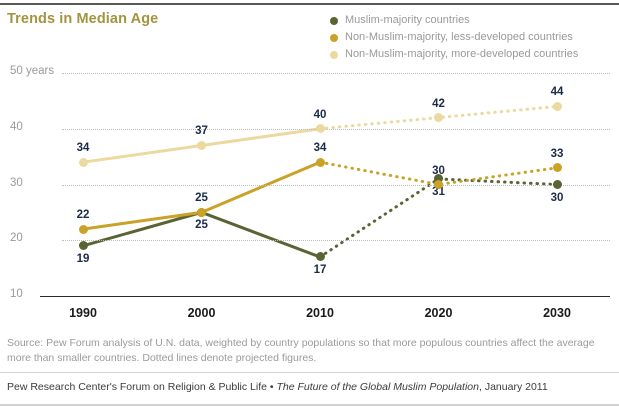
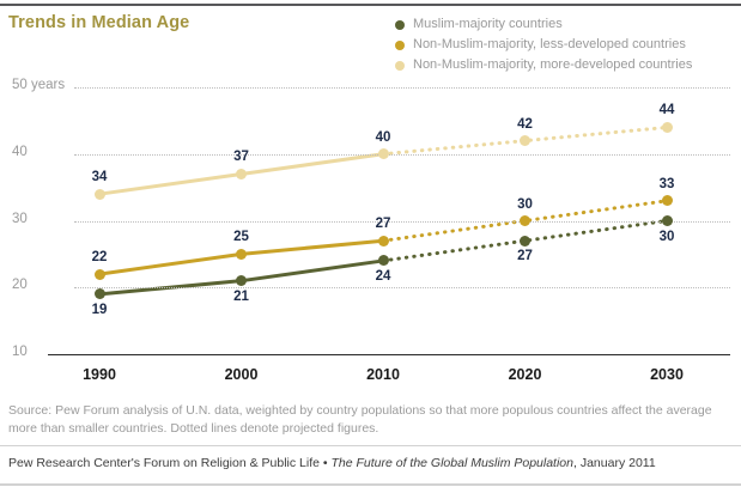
Muslim-majority countries/2000: 25 -> 21
Muslim-majority countries/2010: 17 -> 24
Non-Muslim-majority, less-developed countries/2010: 34 -> 27
Muslim-majority countries/2020: 31 -> 27
